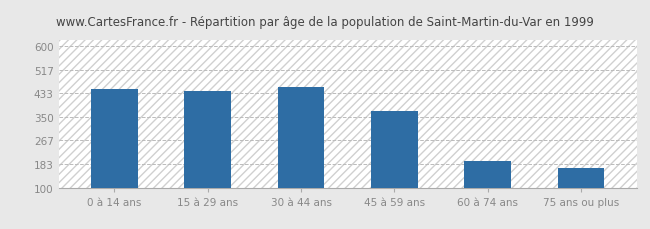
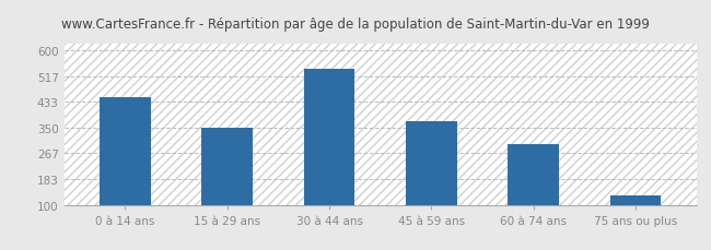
15 à 29 ans: 440 -> 351
30 à 44 ans: 455 -> 541
60 à 74 ans: 195 -> 296
75 ans ou plus: 170 -> 132
